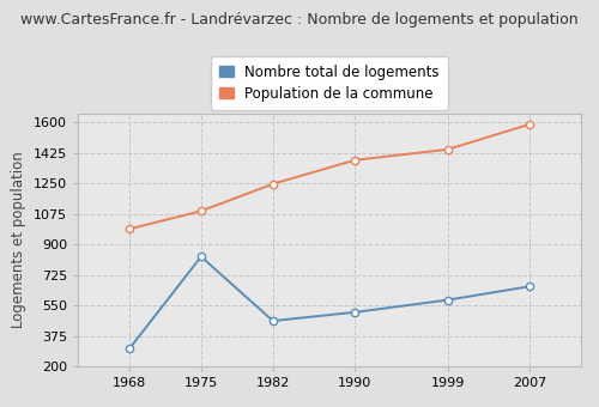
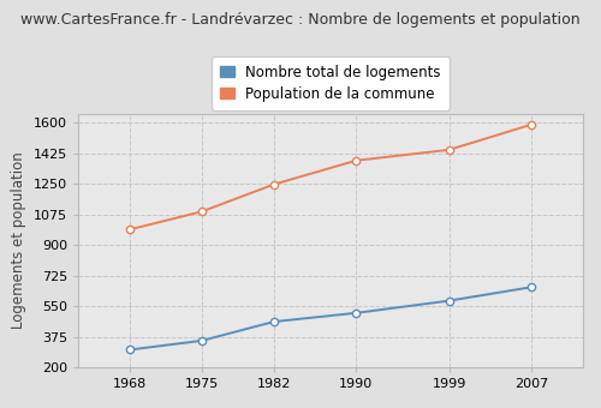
Nombre total de logements/1975: 830 -> 350
